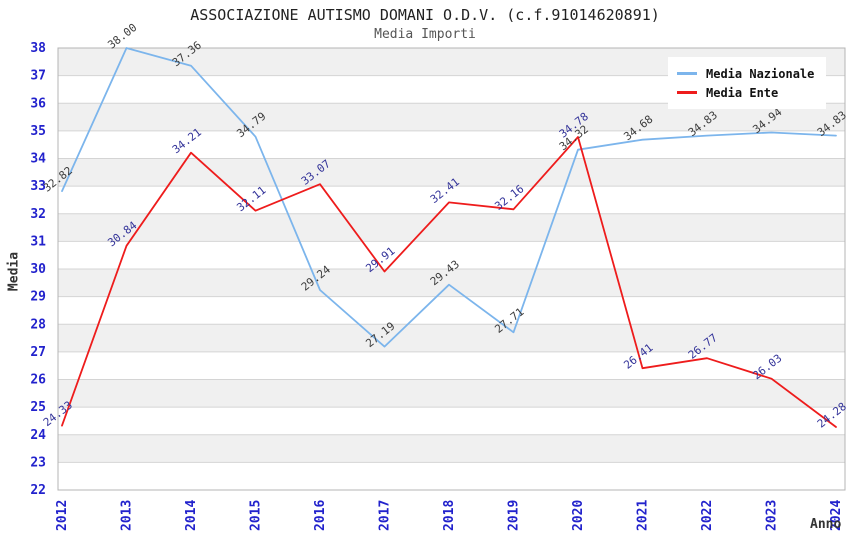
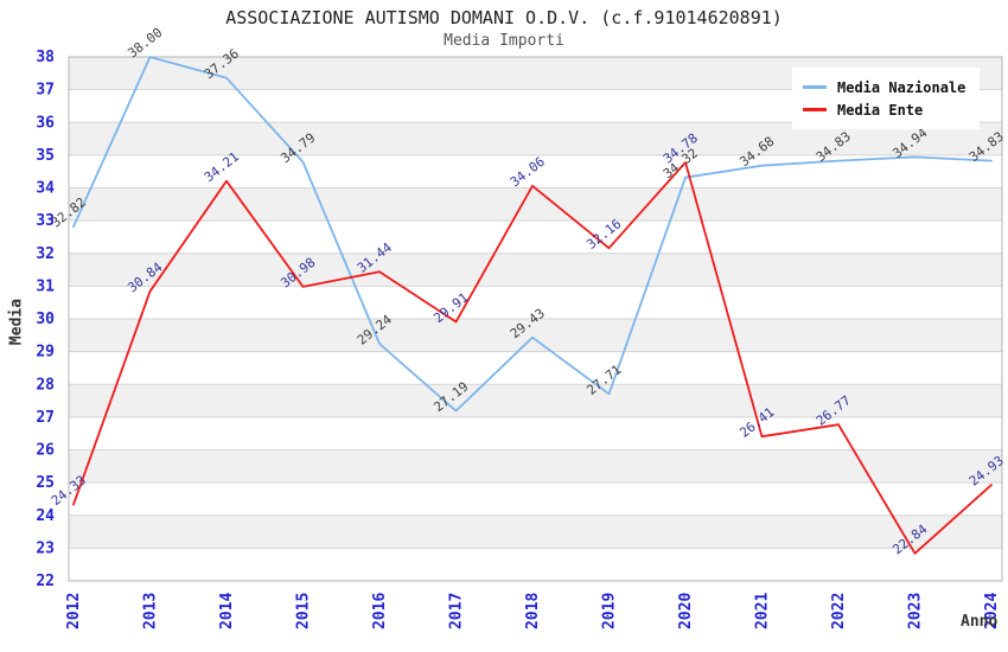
Media Ente/2015: 32.11 -> 30.98
Media Ente/2016: 33.07 -> 31.44
Media Ente/2018: 32.41 -> 34.06
Media Ente/2023: 26.03 -> 22.84
Media Ente/2024: 24.28 -> 24.93
